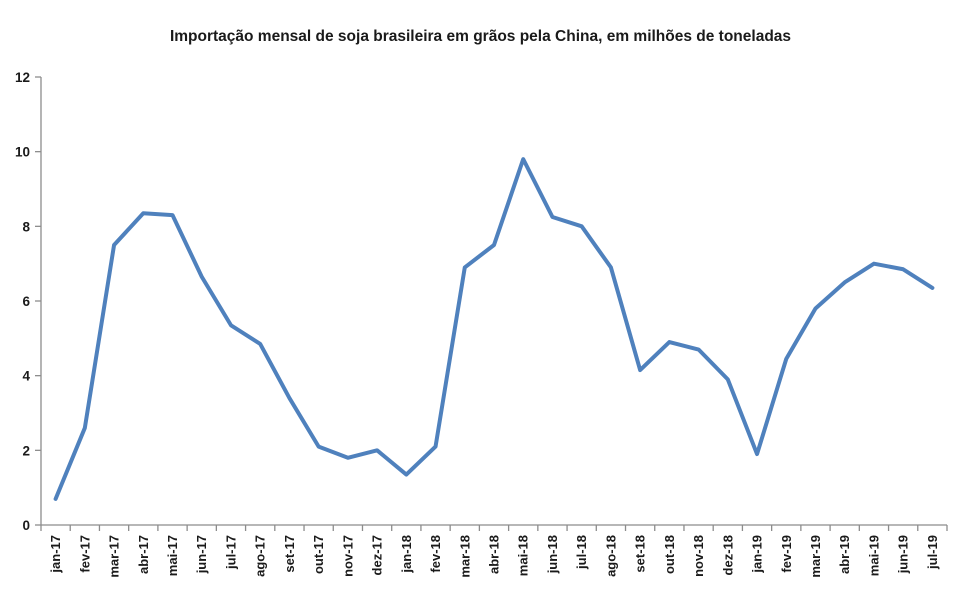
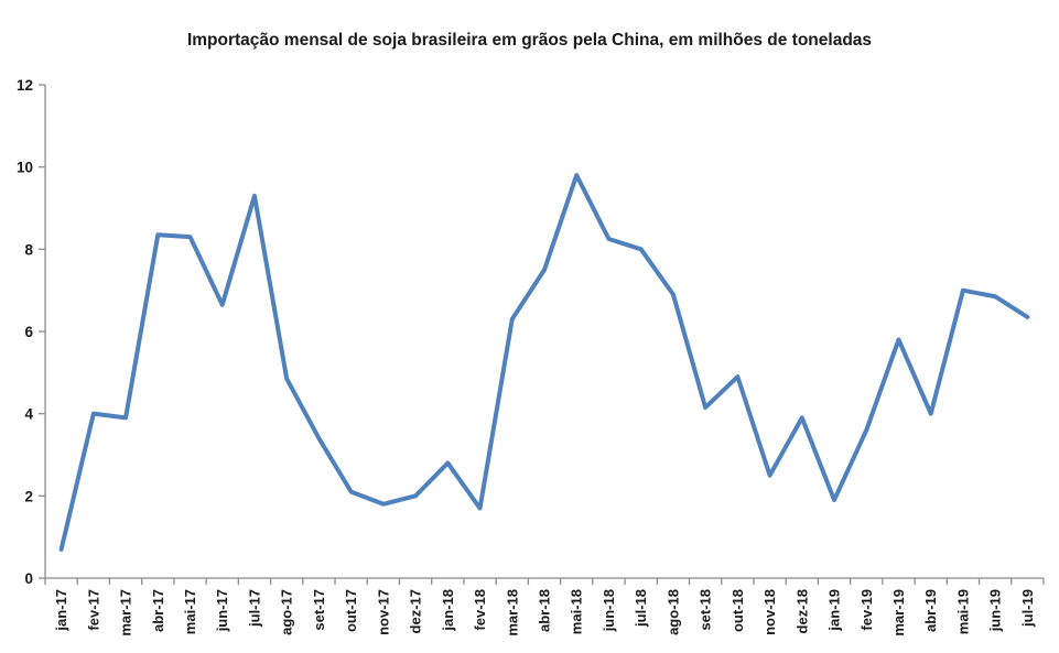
fev-17: 2.6 -> 4.0
mar-17: 7.5 -> 3.9
jul-17: 5.3 -> 9.3
jan-18: 1.4 -> 2.8
fev-18: 2.1 -> 1.7
mar-18: 6.9 -> 6.3
nov-18: 4.7 -> 2.5
fev-19: 4.5 -> 3.6
abr-19: 6.5 -> 4.0
